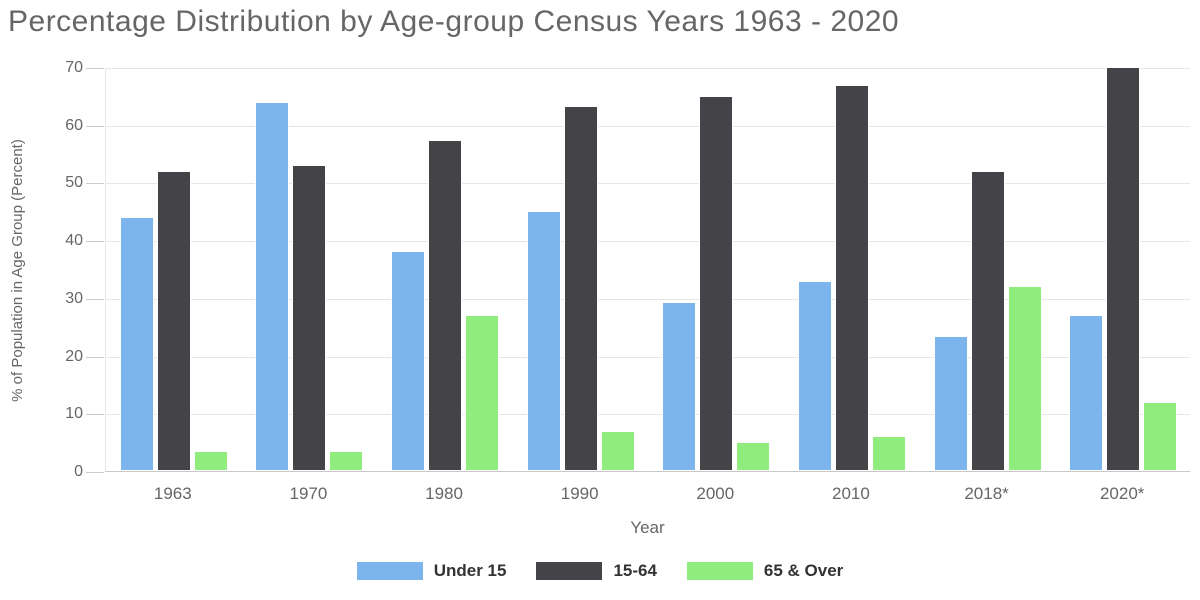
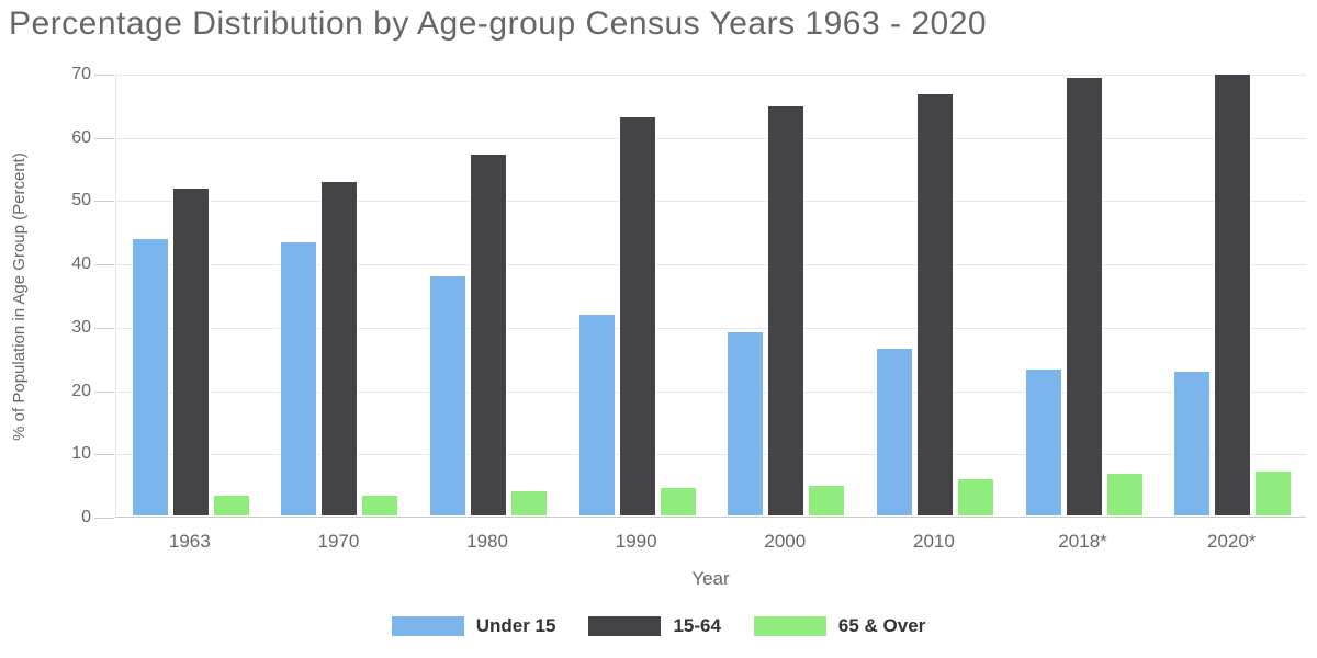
Under 15/1970: 64 -> 44
65 & Over/1980: 27 -> 4
Under 15/1990: 45 -> 32
65 & Over/1990: 7 -> 5
Under 15/2010: 33 -> 27
15-64/2018*: 52 -> 70
65 & Over/2018*: 32 -> 7
Under 15/2020*: 27 -> 23
65 & Over/2020*: 12 -> 7
